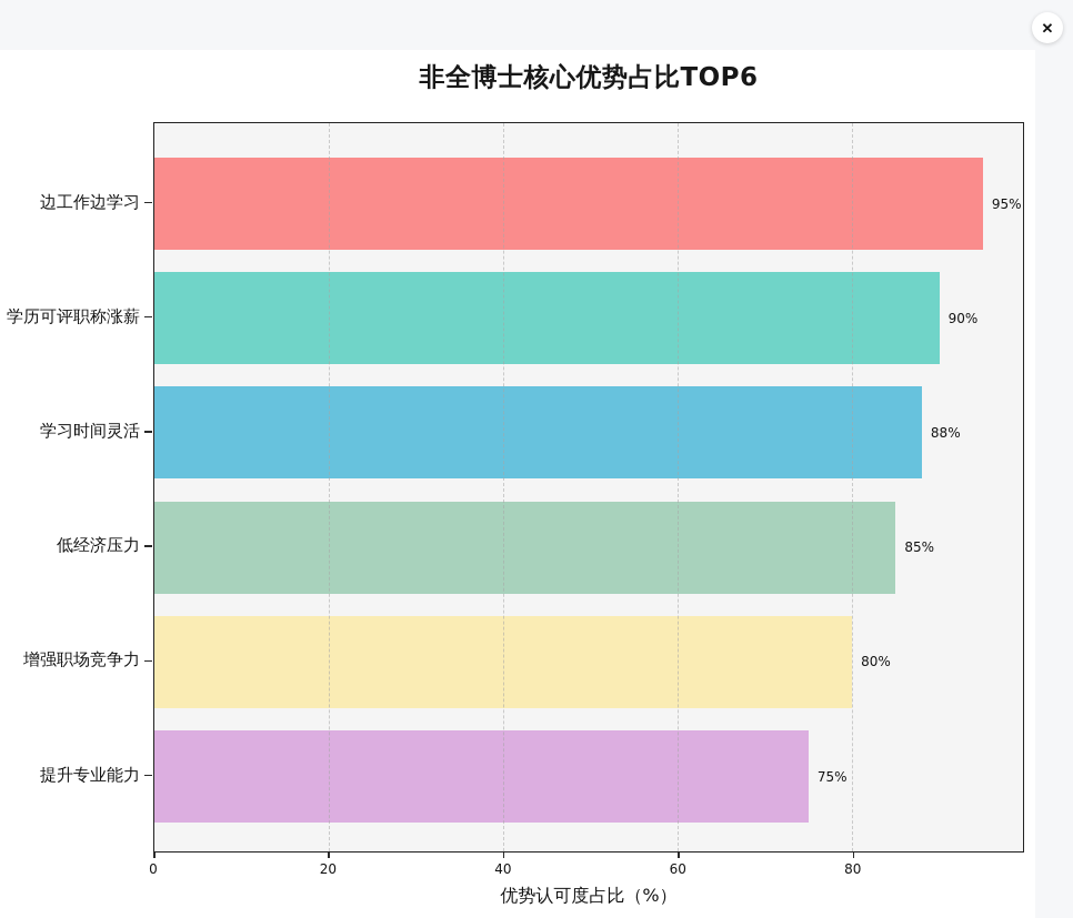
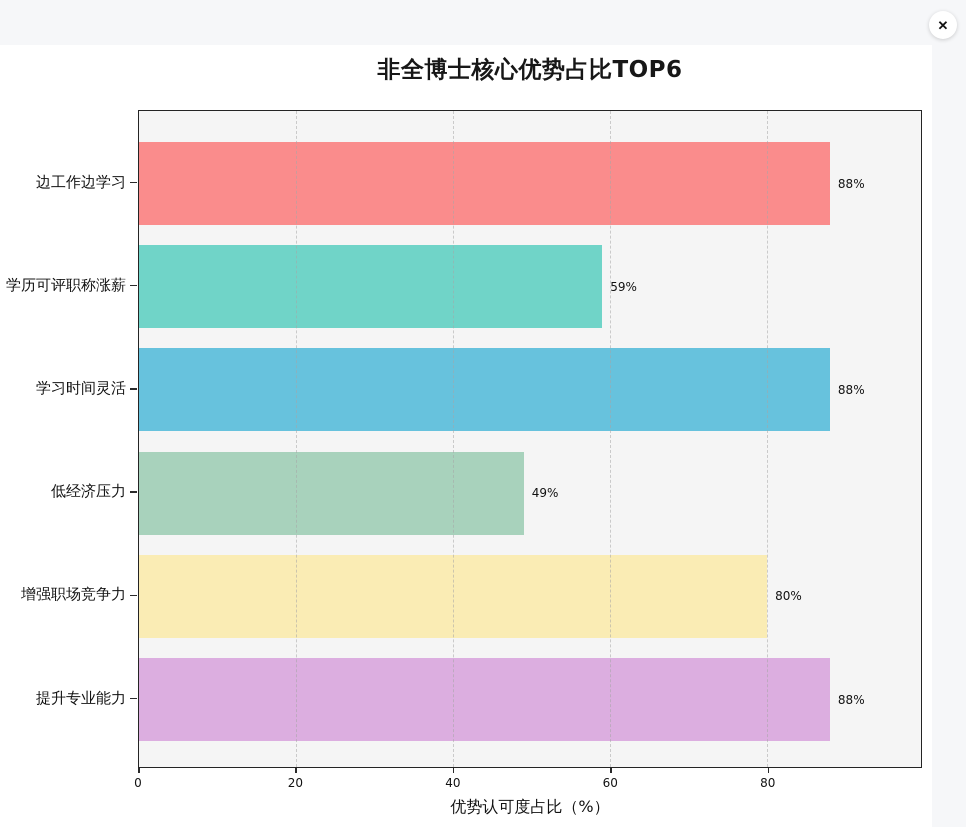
边工作边学习: 95% -> 88%
学历可评职称涨薪: 90% -> 59%
低经济压力: 85% -> 49%
提升专业能力: 75% -> 88%
